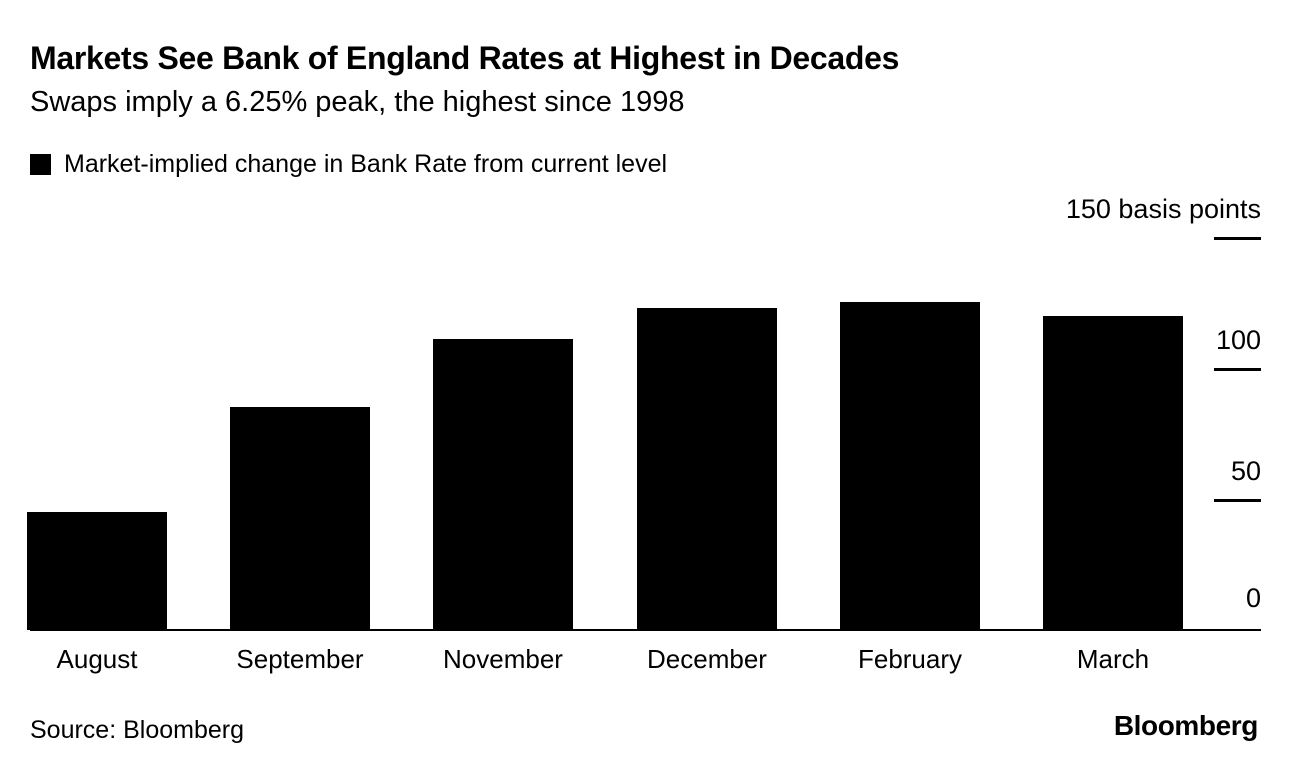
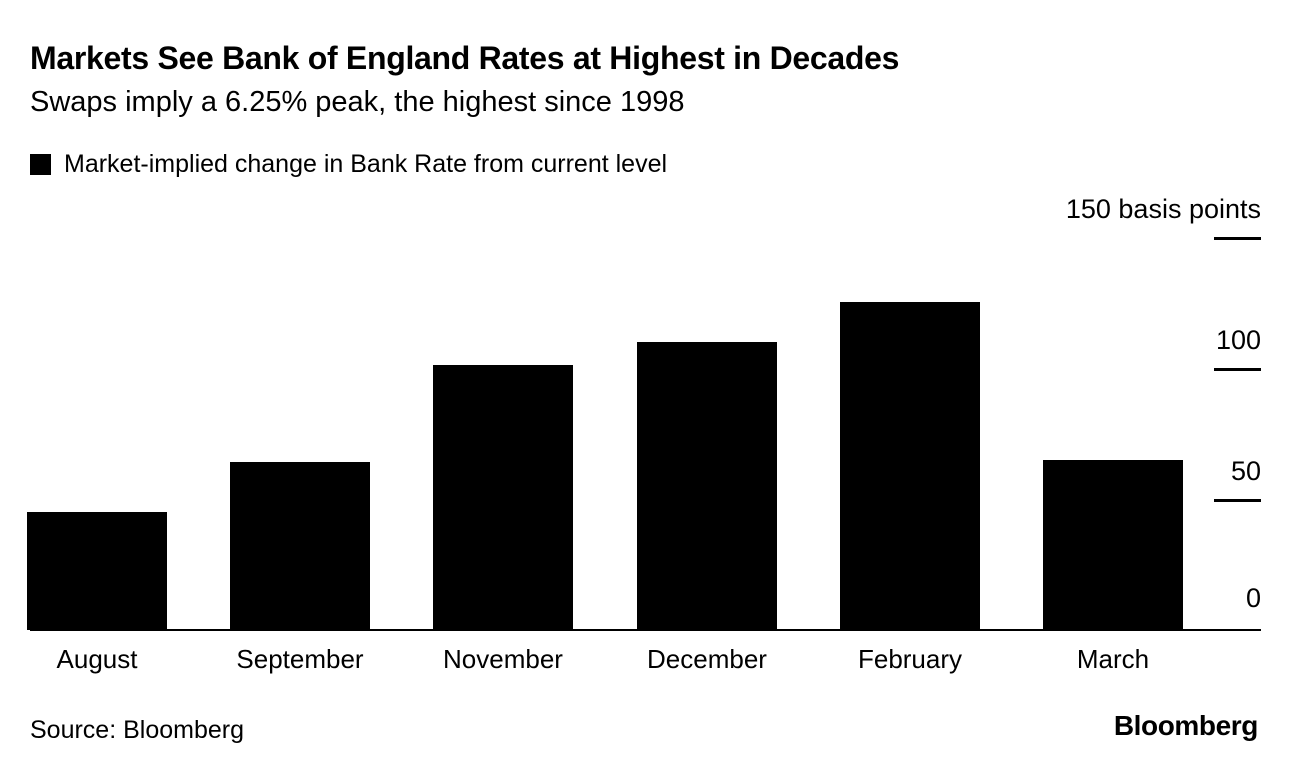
September: 85 -> 64
November: 111 -> 101
December: 123 -> 110
March: 120 -> 65
